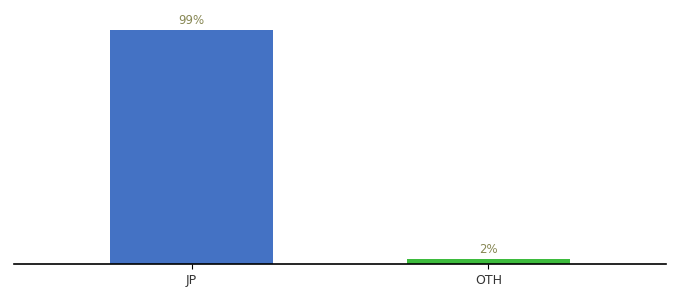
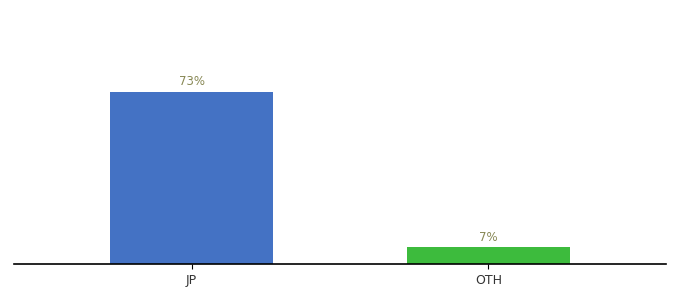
JP: 99% -> 73%
OTH: 2% -> 7%
